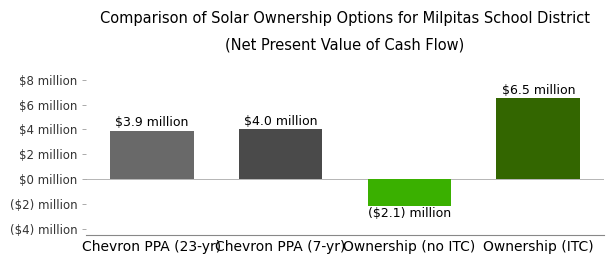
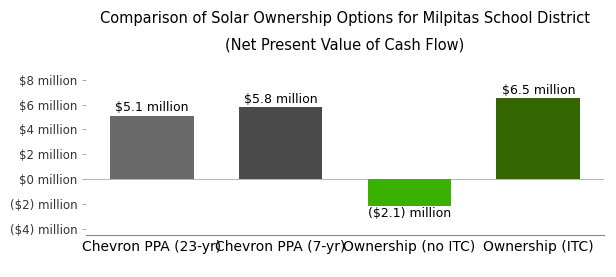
Chevron PPA (23-yr): $3.9 -> $5.1
Chevron PPA (7-yr): $4.0 -> $5.8
